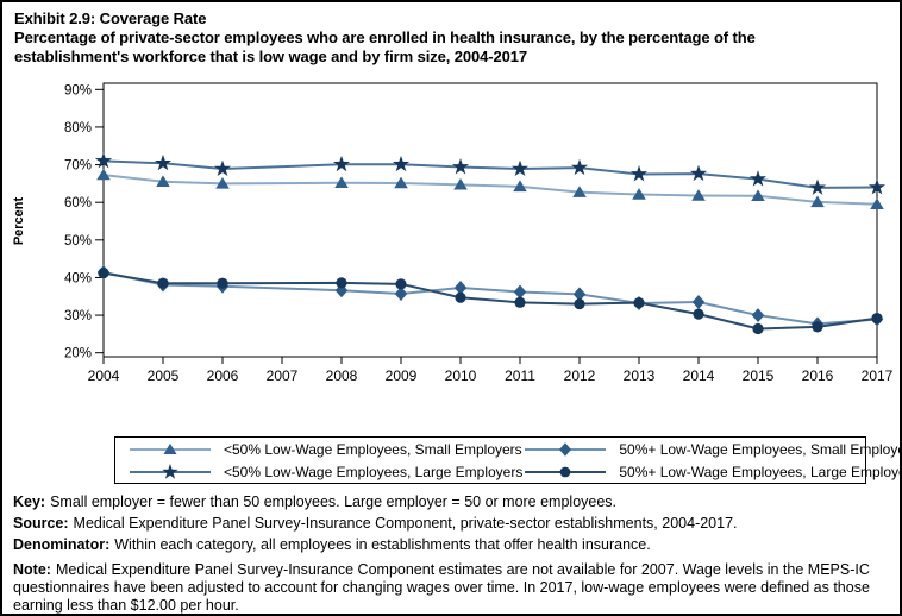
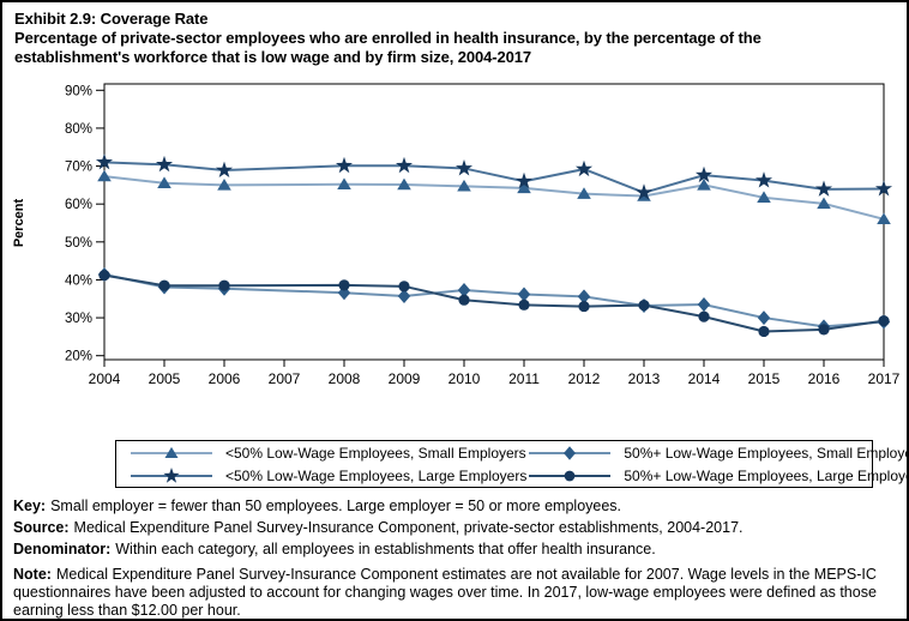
<50% Low-Wage Employees, Large Employers/2011: 69% -> 66%
<50% Low-Wage Employees, Large Employers/2013: 68% -> 63%
<50% Low-Wage Employees, Small Employers/2014: 62% -> 65%
<50% Low-Wage Employees, Small Employers/2017: 60% -> 56%
